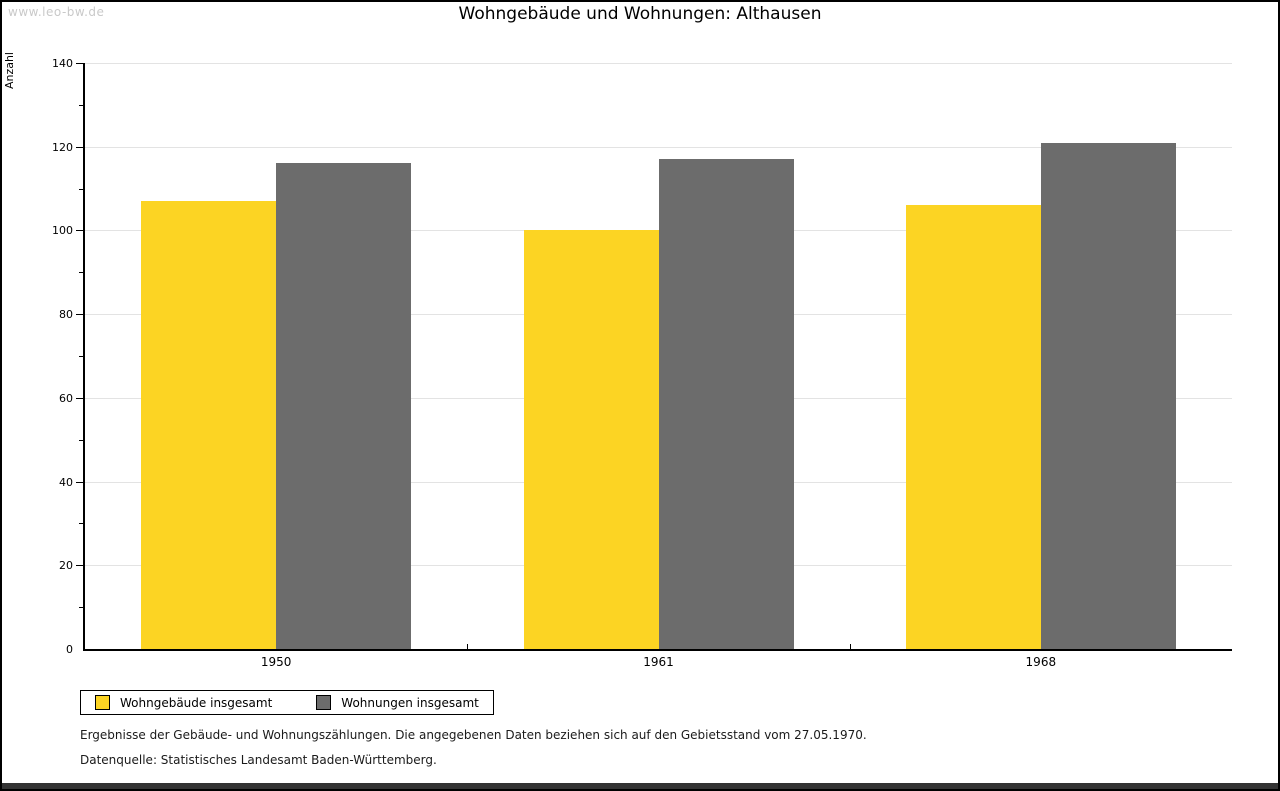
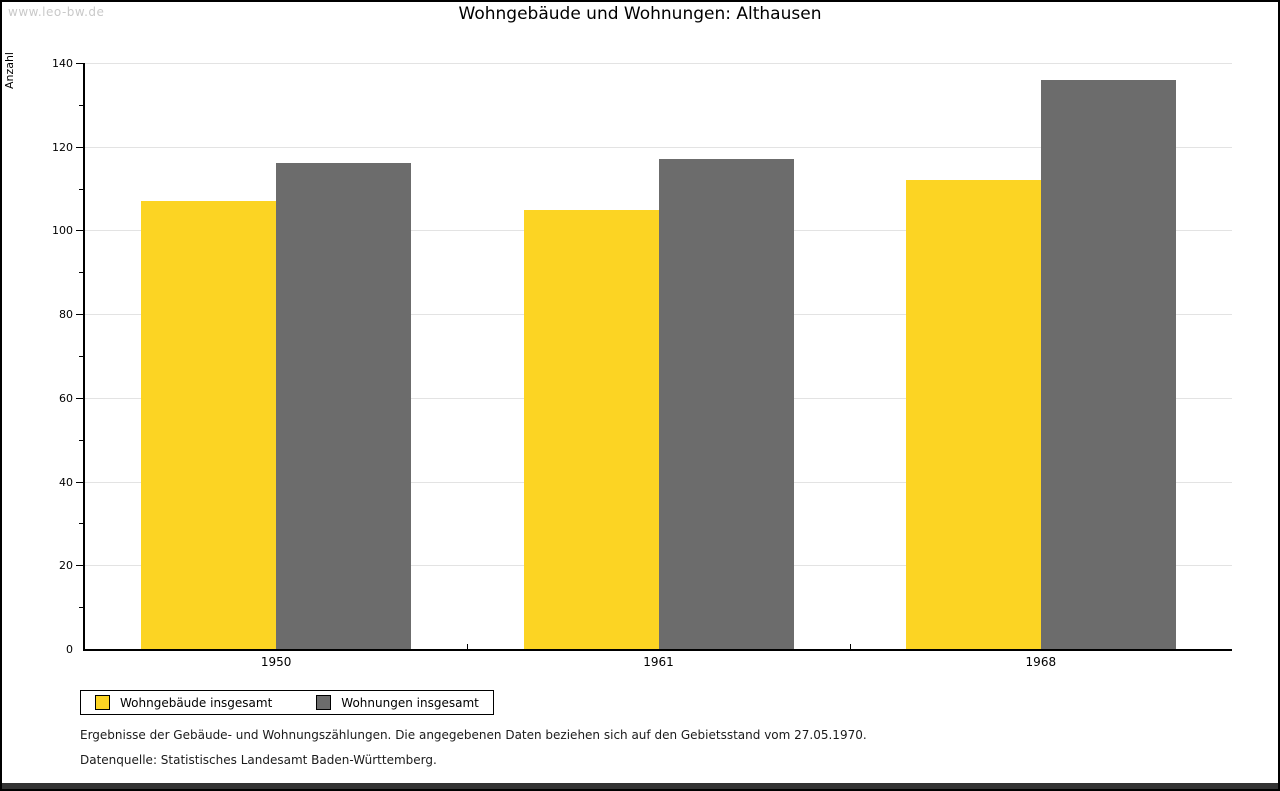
Wohngebäude insgesamt/1961: 100 -> 105
Wohngebäude insgesamt/1968: 106 -> 112
Wohnungen insgesamt/1968: 121 -> 136
